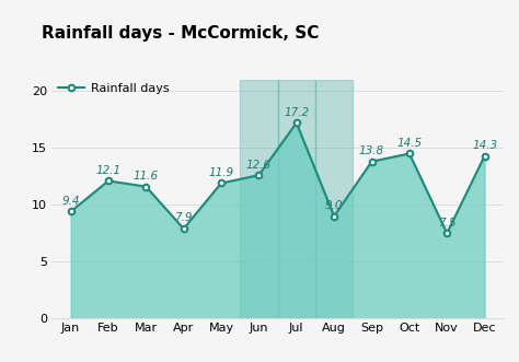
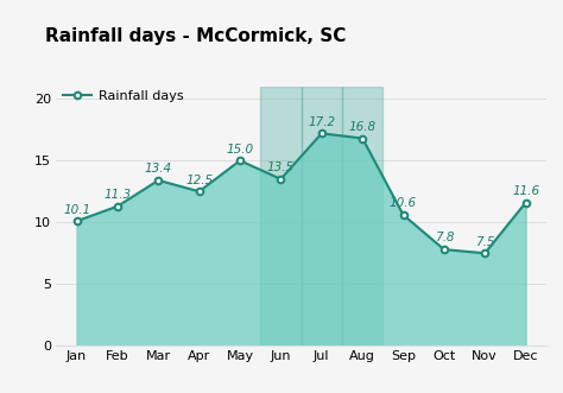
Jan: 9.4 -> 10.1
Feb: 12.1 -> 11.3
Mar: 11.6 -> 13.4
Apr: 7.9 -> 12.5
May: 11.9 -> 15.0
Jun: 12.6 -> 13.5
Aug: 9.0 -> 16.8
Sep: 13.8 -> 10.6
Oct: 14.5 -> 7.8
Dec: 14.3 -> 11.6
